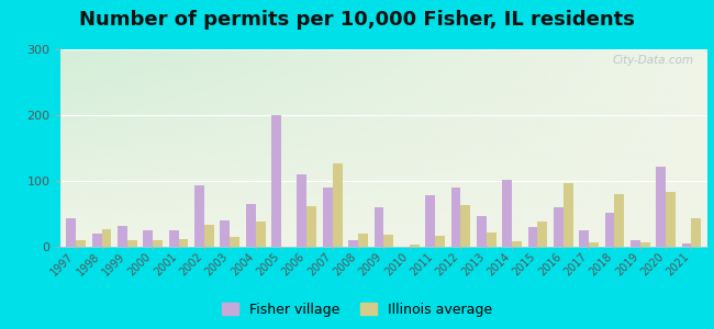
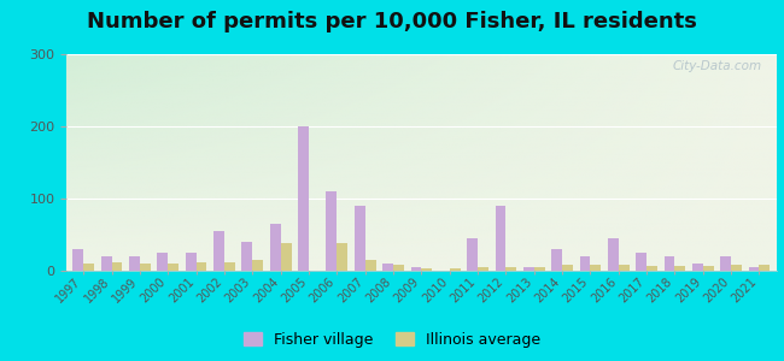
Fisher village/1997: 44 -> 30
Illinois average/1998: 26 -> 12
Fisher village/1999: 32 -> 20
Fisher village/2002: 94 -> 55
Illinois average/2002: 34 -> 12
Illinois average/2006: 62 -> 38
Illinois average/2007: 126 -> 15
Illinois average/2008: 20 -> 8
Fisher village/2009: 60 -> 5
Illinois average/2009: 18 -> 4
Fisher village/2011: 78 -> 45
Illinois average/2011: 16 -> 5
Illinois average/2012: 64 -> 5
Fisher village/2013: 46 -> 5
Illinois average/2013: 22 -> 5
Fisher village/2014: 102 -> 30
Fisher village/2015: 30 -> 20
Illinois average/2015: 38 -> 8
Fisher village/2016: 60 -> 45
Illinois average/2016: 96 -> 8
Fisher village/2018: 52 -> 20
Illinois average/2018: 80 -> 6
Fisher village/2020: 122 -> 20
Illinois average/2020: 84 -> 8
Illinois average/2021: 44 -> 8
